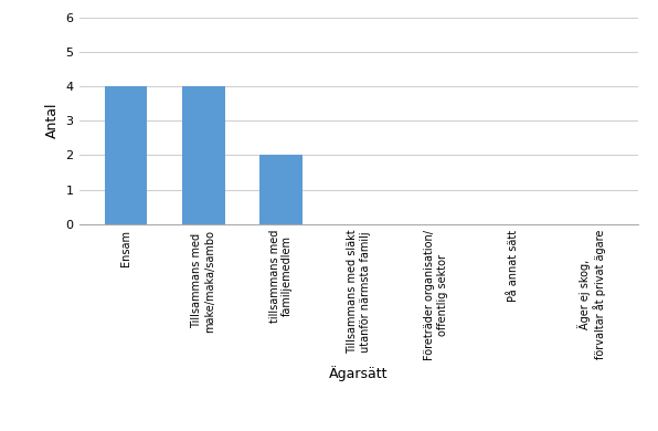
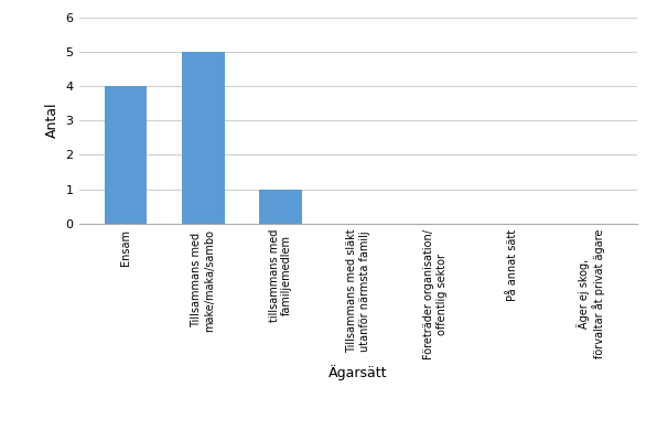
Tillsammans med make/maka/sambo: 4 -> 5
tillsammans med familjemedlem: 2 -> 1
